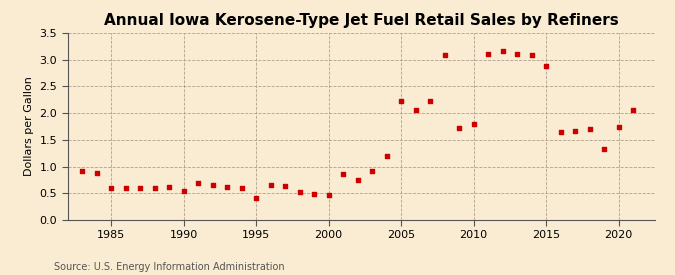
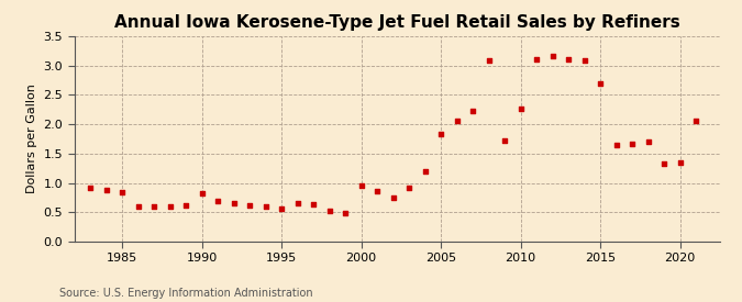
1985: 0.60 -> 0.85
1990: 0.54 -> 0.82
1995: 0.42 -> 0.56
2000: 0.46 -> 0.95
2005: 2.22 -> 1.84
2010: 1.80 -> 2.27
2015: 2.88 -> 2.70
2020: 1.74 -> 1.34
